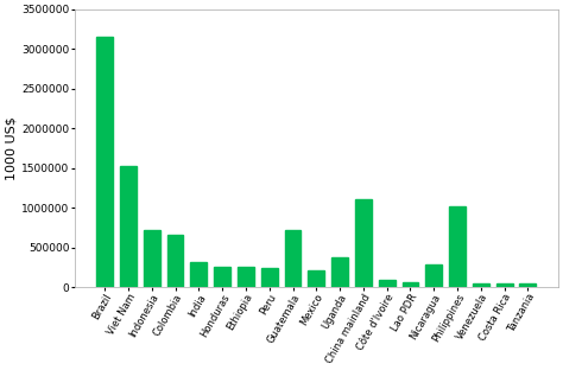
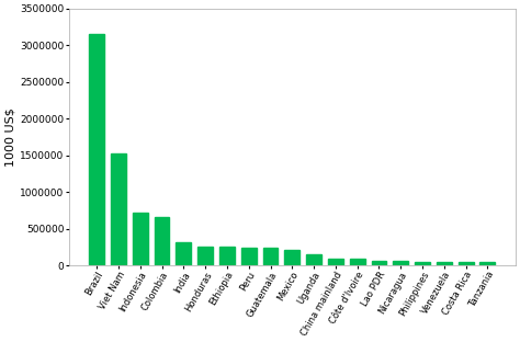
Guatemala: 720000 -> 240000
Uganda: 380000 -> 160000
China mainland: 1100000 -> 100000
Nicaragua: 280000 -> 60000
Philippines: 1020000 -> 50000
